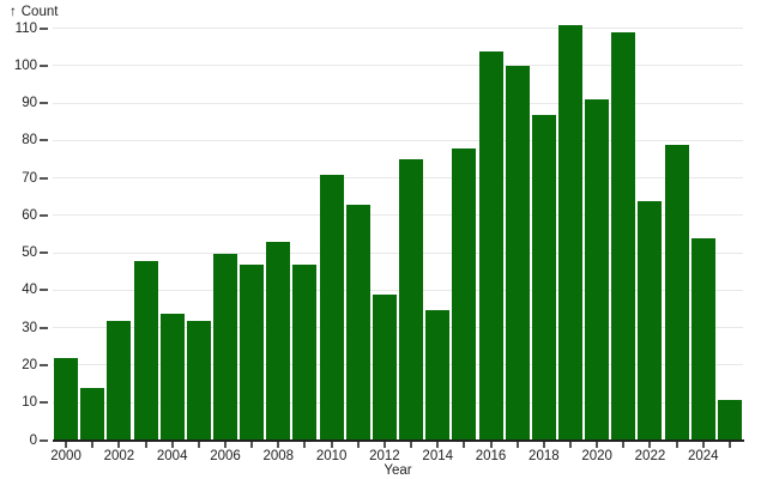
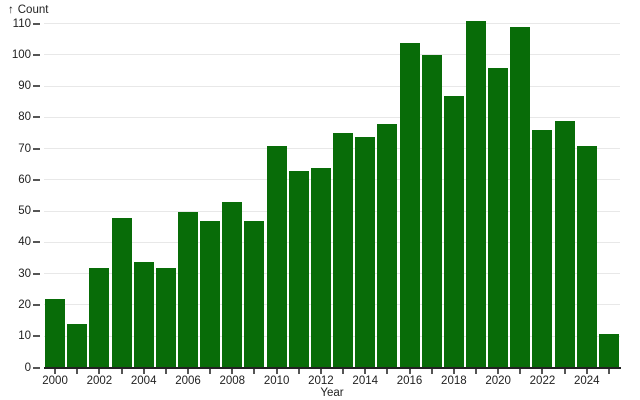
2012: 39 -> 64
2014: 35 -> 74
2020: 91 -> 96
2022: 64 -> 76
2024: 54 -> 71
